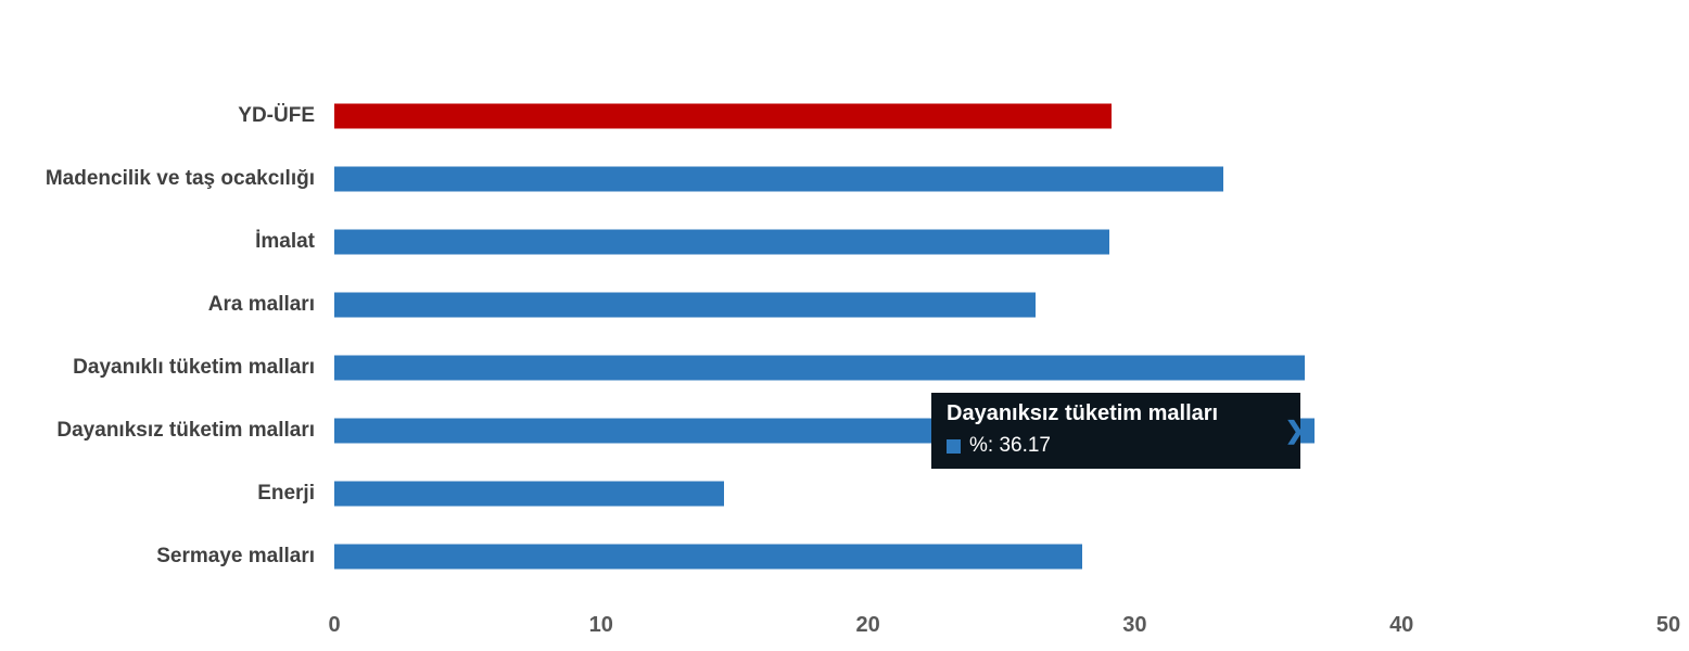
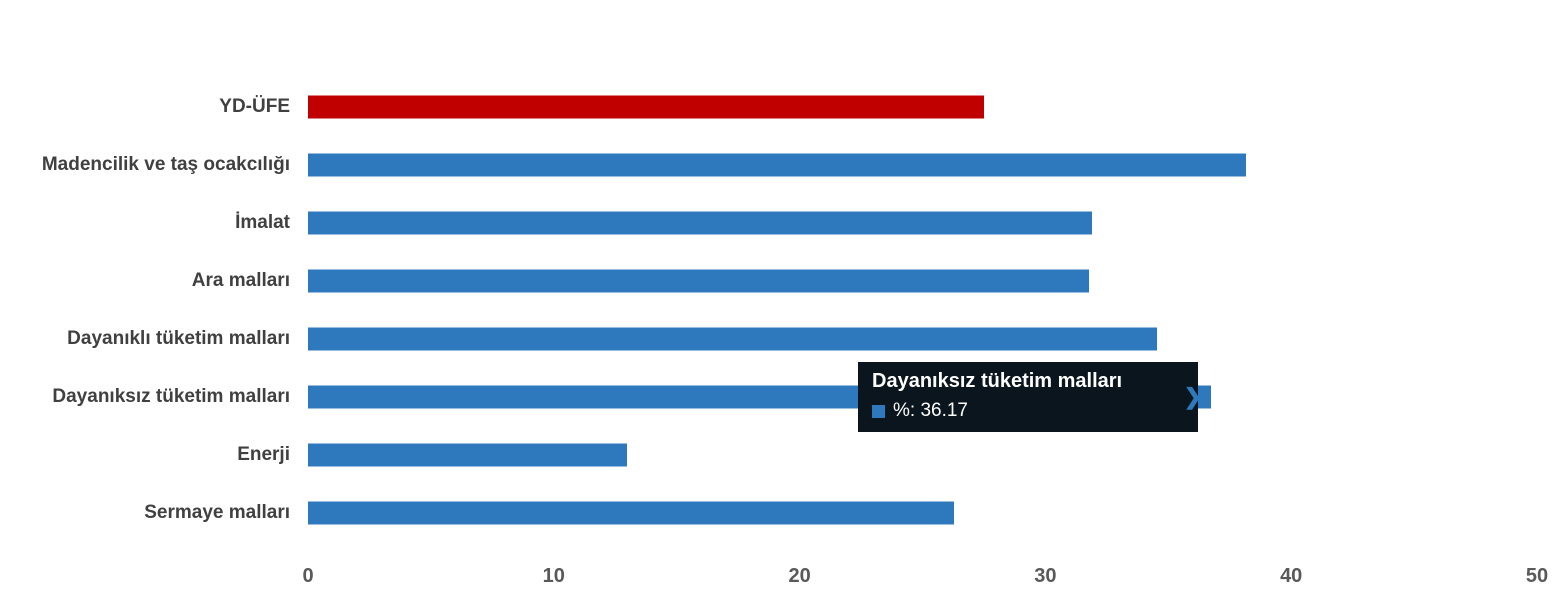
YD-ÜFE: 28.7 -> 27.1
Madencilik ve taş ocakcılığı: 32.8 -> 37.6
İmalat: 28.6 -> 31.4
Ara malları: 25.9 -> 31.3
Dayanıklı tüketim malları: 35.8 -> 34.0
Enerji: 14.4 -> 12.8
Sermaye malları: 27.6 -> 25.9
